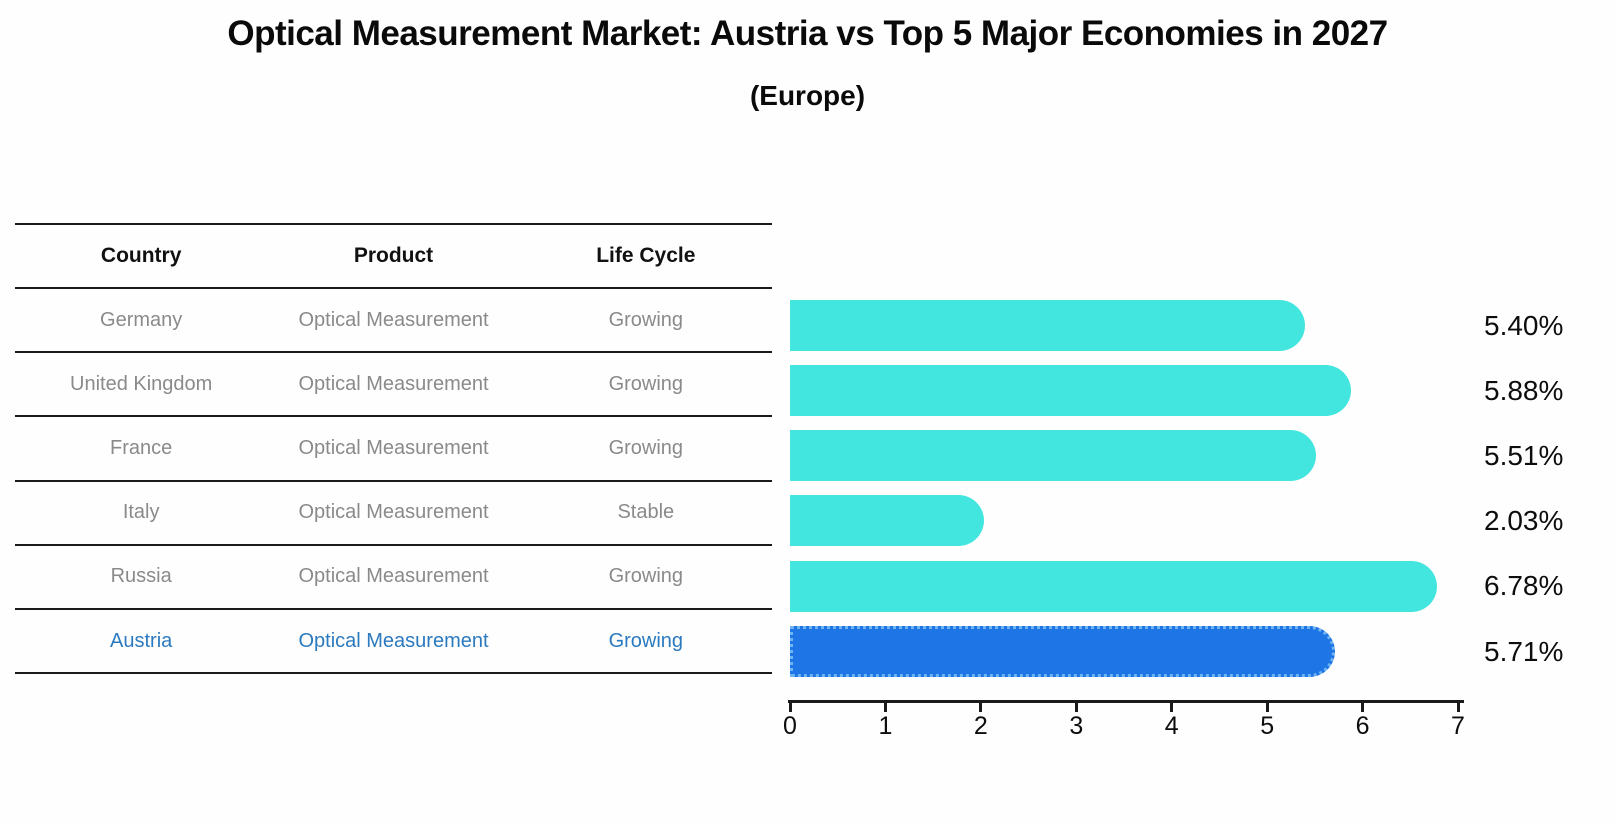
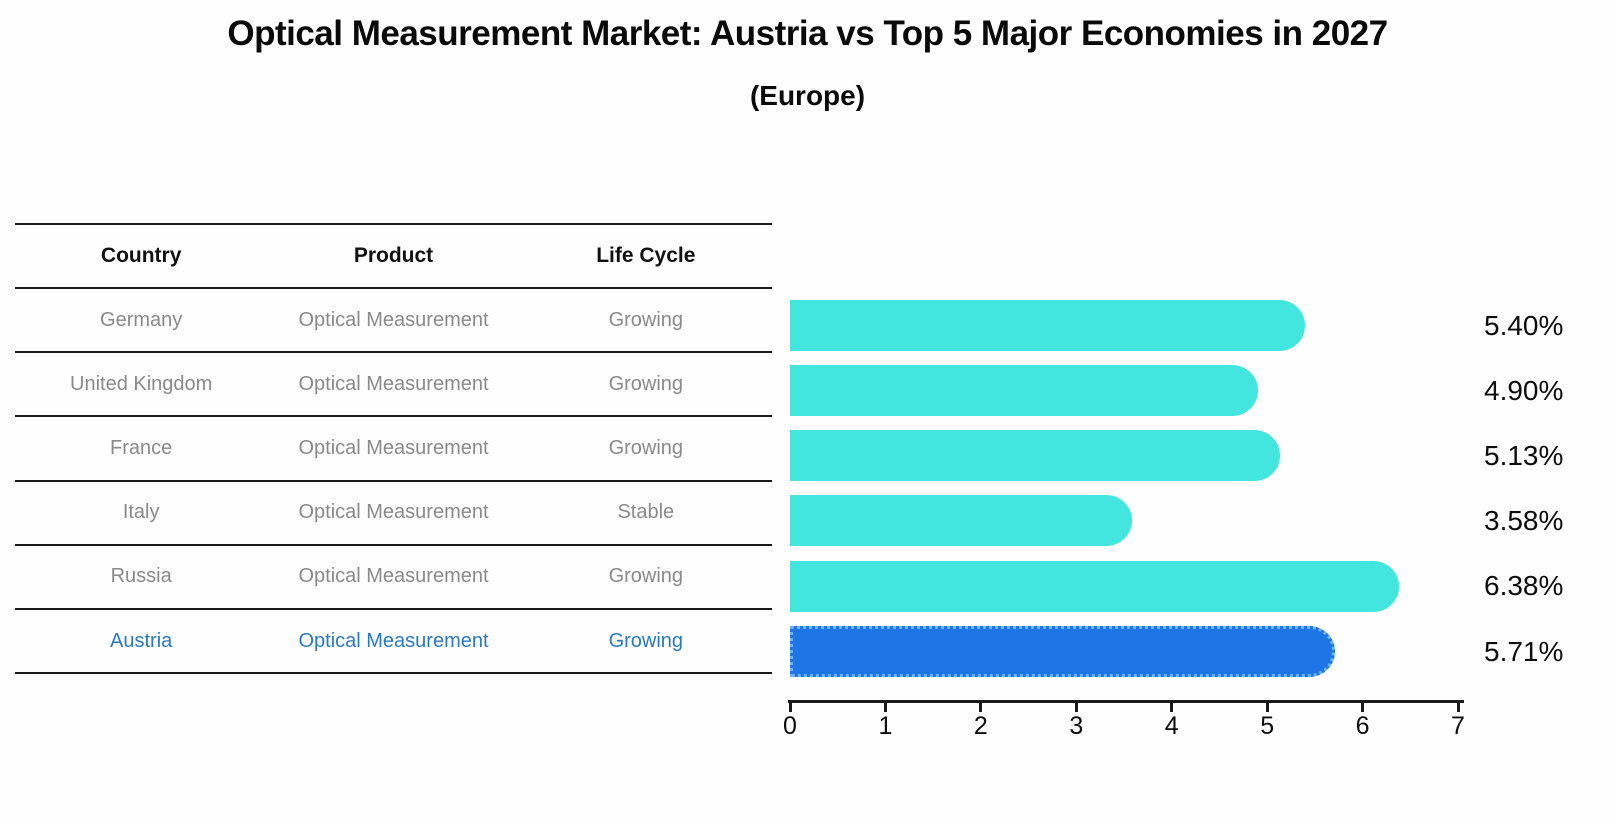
United Kingdom: 5.88% -> 4.90%
France: 5.51% -> 5.13%
Italy: 2.03% -> 3.58%
Russia: 6.78% -> 6.38%
